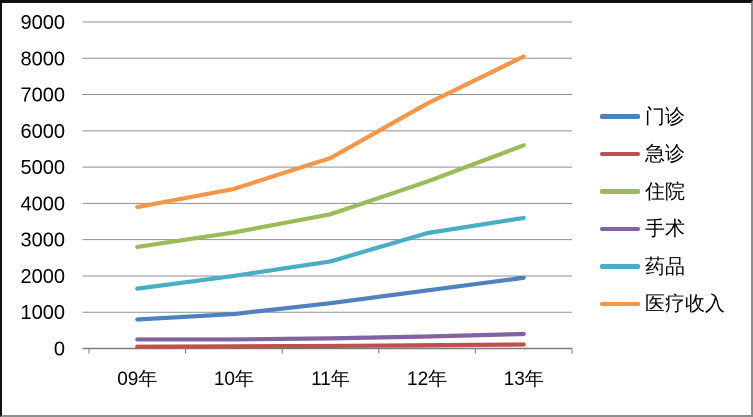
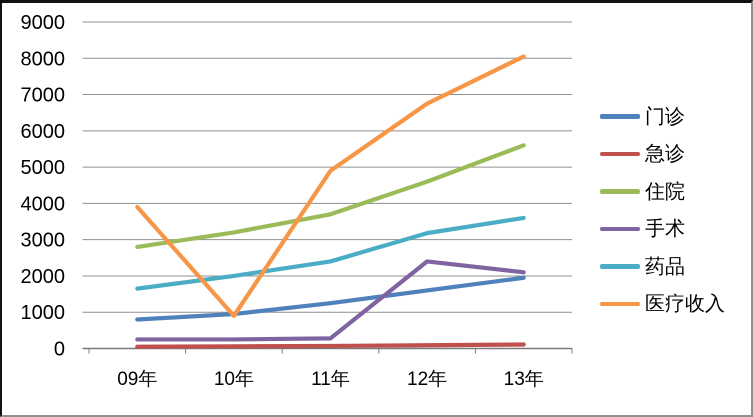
医疗收入/10年: 4400 -> 900
医疗收入/11年: 5200 -> 4900
手术/12年: 300 -> 2400
手术/13年: 400 -> 2100
